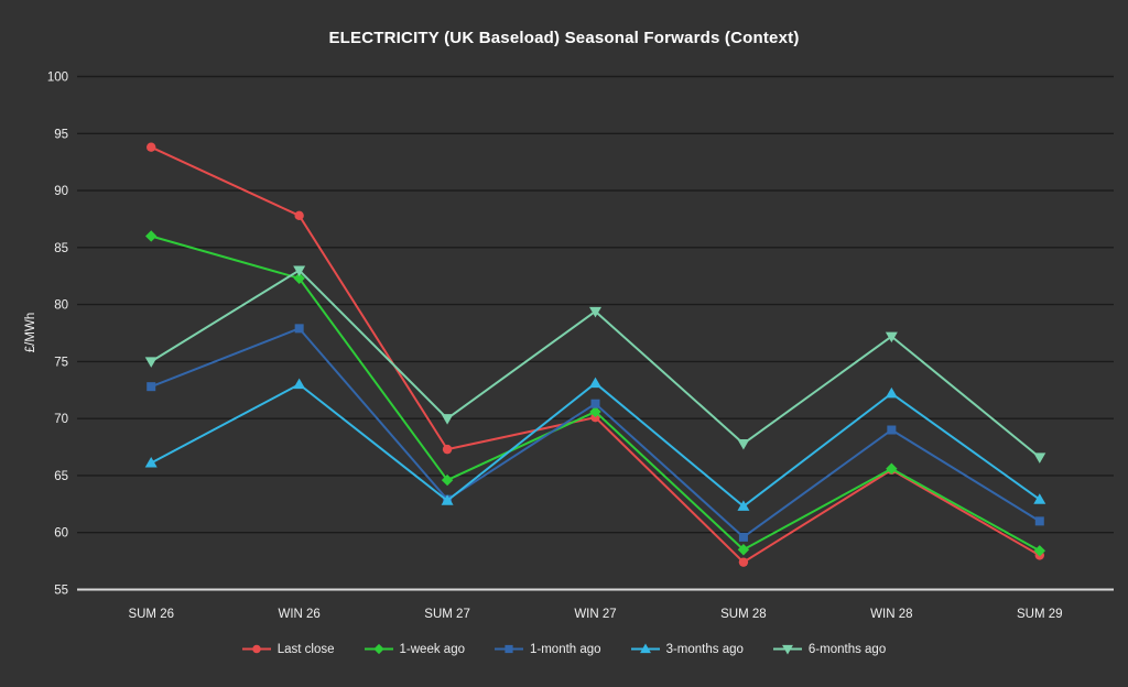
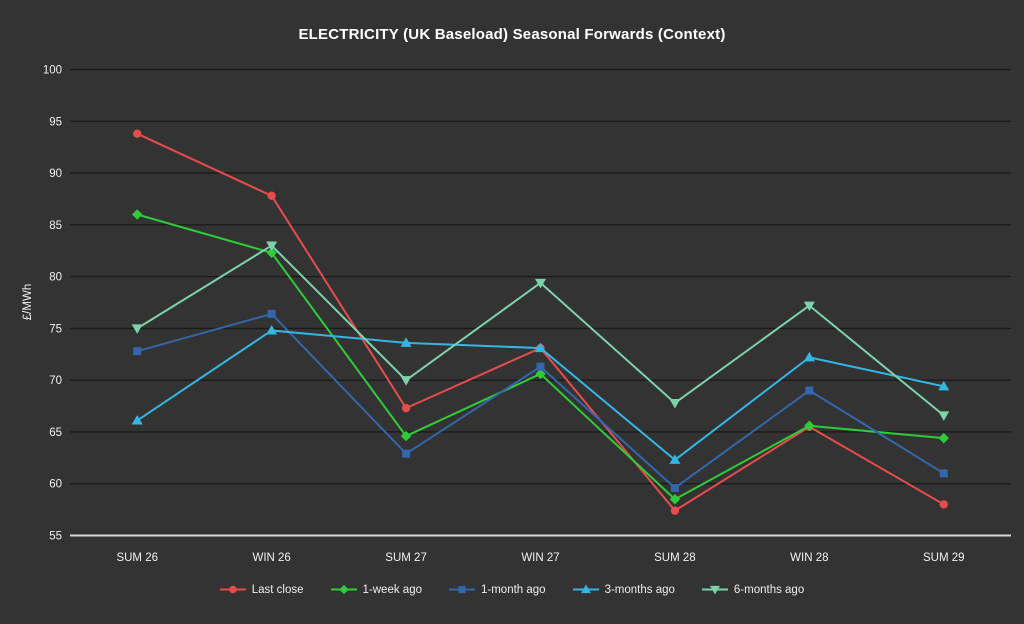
1-month ago/WIN 26: 77.9 -> 76.4
3-months ago/WIN 26: 73.0 -> 74.8
3-months ago/SUM 27: 62.8 -> 73.6
Last close/WIN 27: 70.1 -> 73.1
1-week ago/SUM 29: 58.4 -> 64.4
3-months ago/SUM 29: 62.9 -> 69.4
